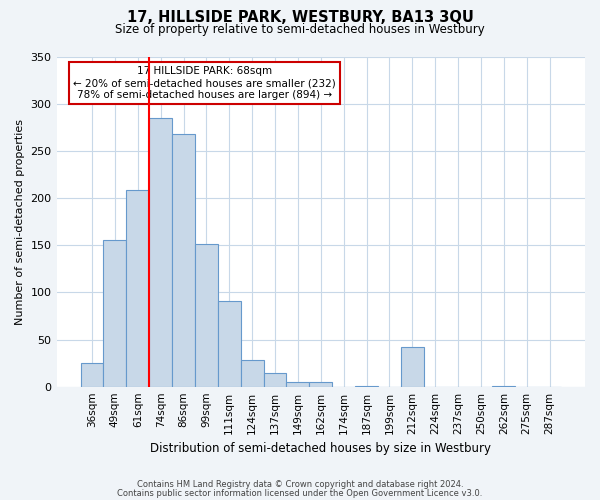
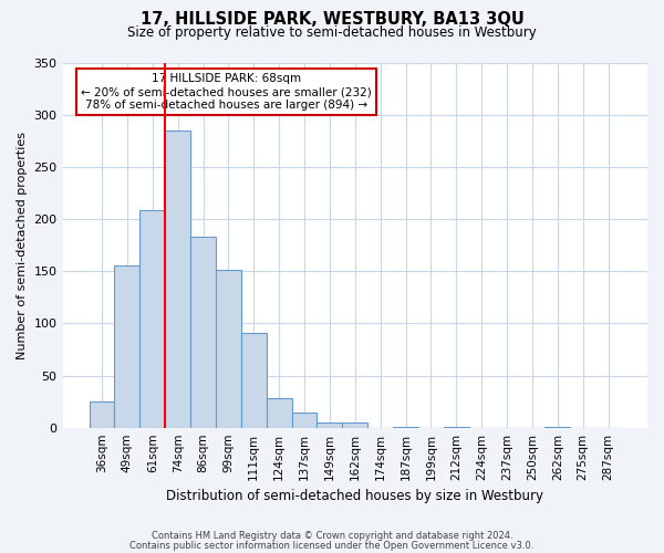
86sqm: 268 -> 183
212sqm: 42 -> 1
